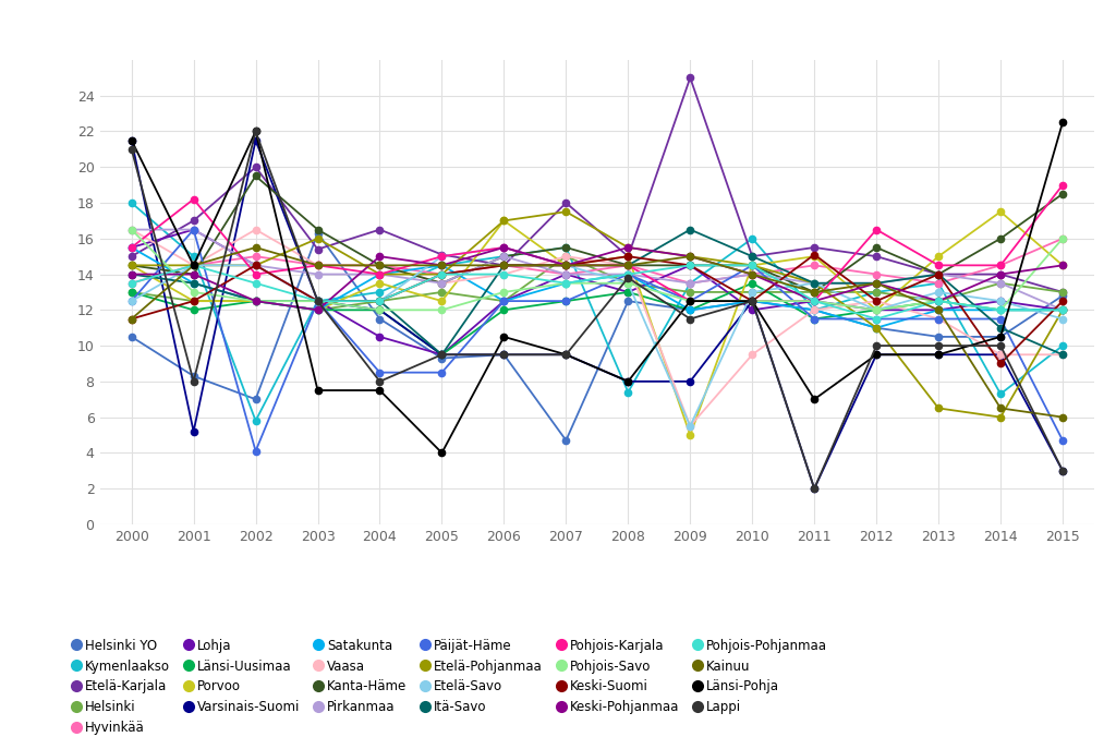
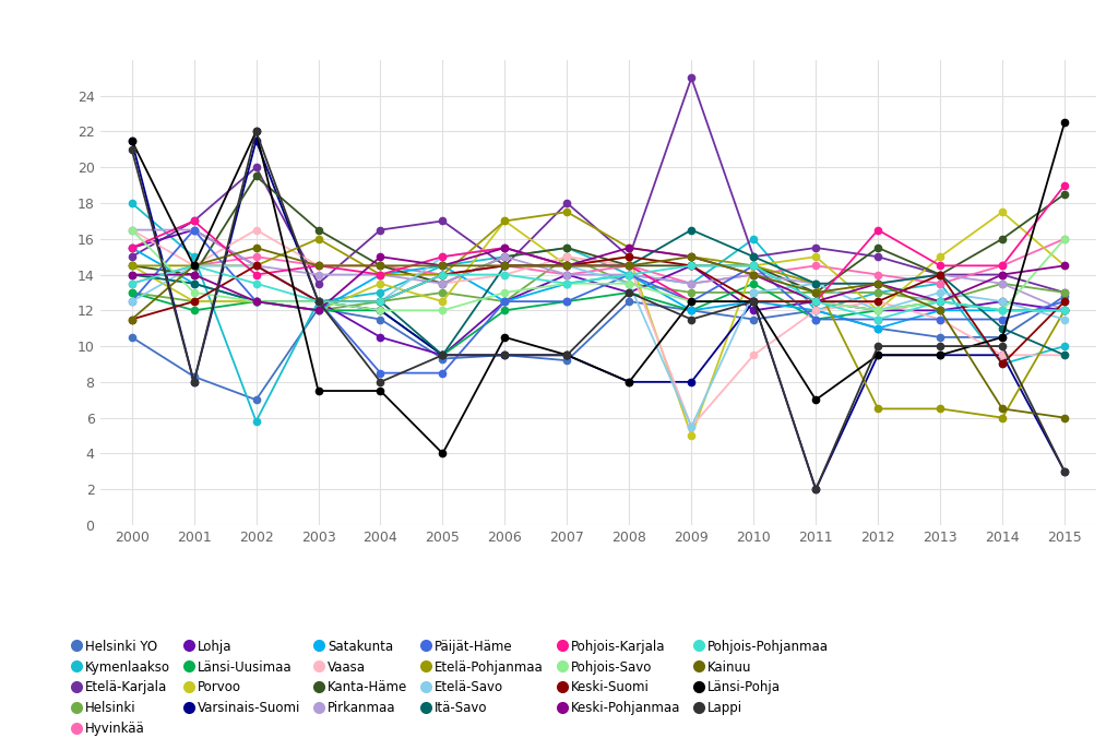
Varsinais-Suomi/2001: 5.2 -> 8.0
Pohjois-Karjala/2001: 18.2 -> 17.0
Päijät-Häme/2002: 4.1 -> 12.5
Helsinki YO/2003: 16.3 -> 12.1
Etelä-Karjala/2003: 15.4 -> 13.5
Etelä-Karjala/2005: 15.1 -> 17.0
Helsinki YO/2007: 4.7 -> 9.2
Kymenlaakso/2008: 7.4 -> 14.0
Lappi/2008: 13.8 -> 13.0
Helsinki YO/2010: 12.5 -> 11.5
Keski-Suomi/2011: 15.1 -> 12.5
Etelä-Pohjanmaa/2012: 11.0 -> 6.5
Kymenlaakso/2014: 7.3 -> 9.0
Päijät-Häme/2015: 4.7 -> 12.5
